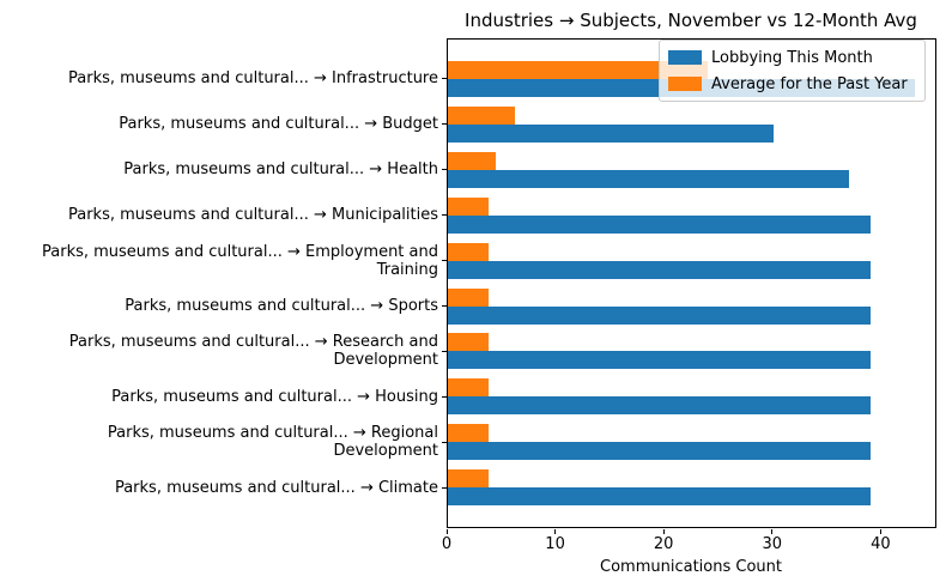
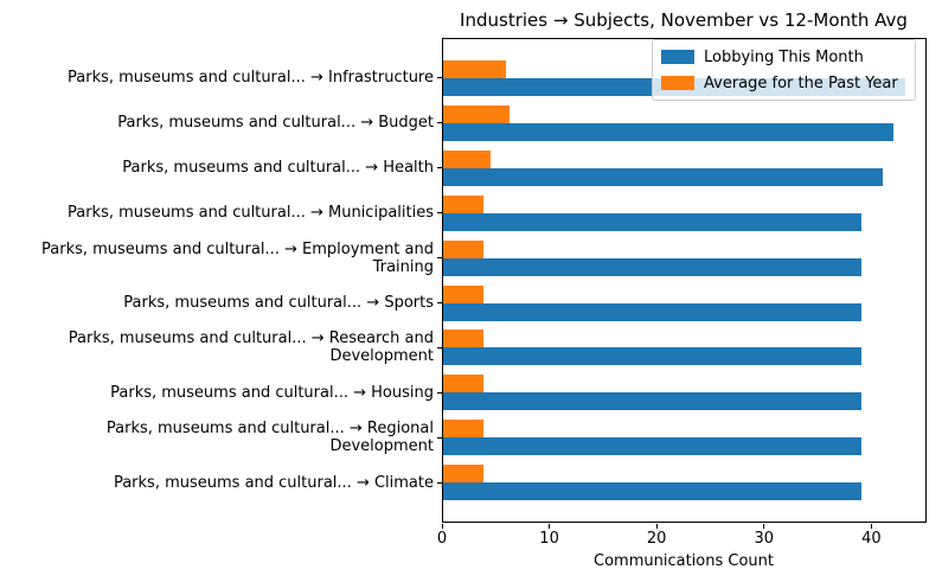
Average for the Past Year/Parks, museums and cultural... → Infrastructure: 24 -> 6
Lobbying This Month/Parks, museums and cultural... → Budget: 30 -> 42
Lobbying This Month/Parks, museums and cultural... → Health: 37 -> 41
